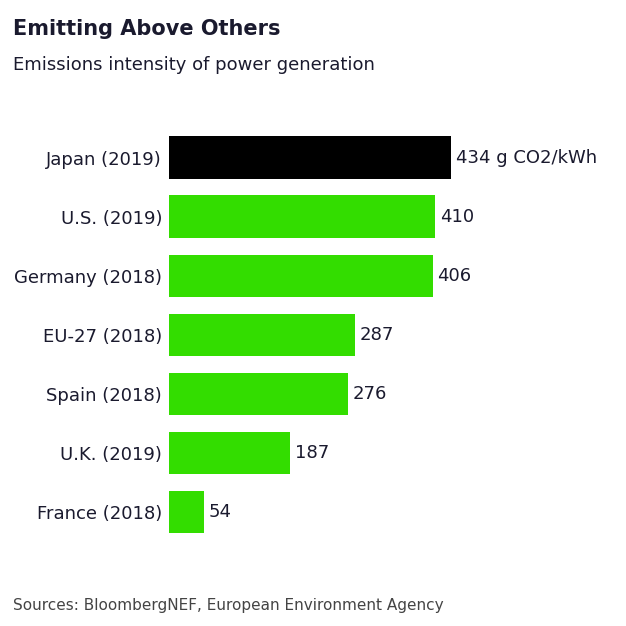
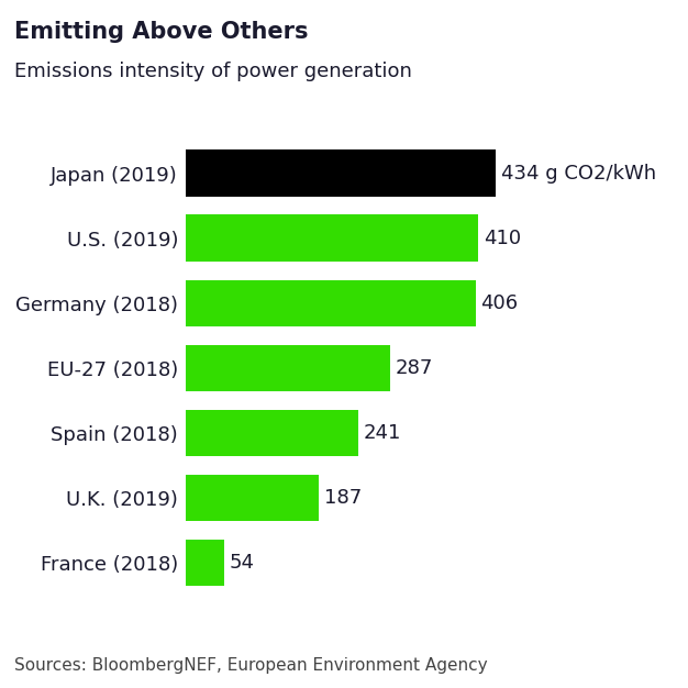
Spain (2018): 276 -> 241
